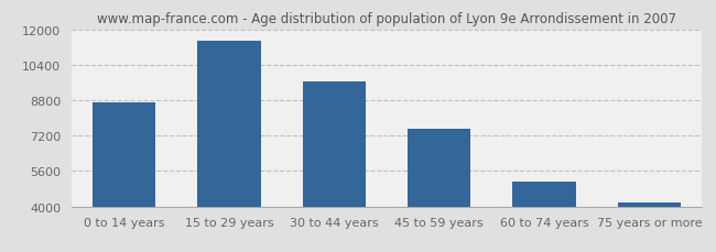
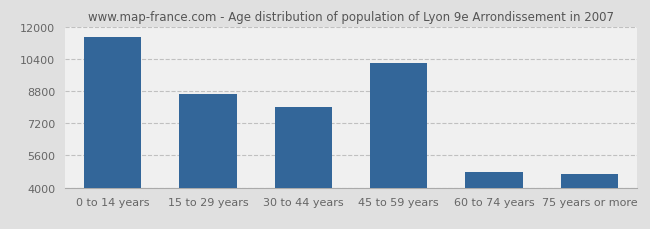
0 to 14 years: 8700 -> 11500
15 to 29 years: 11500 -> 8650
30 to 44 years: 9650 -> 8000
45 to 59 years: 7500 -> 10200
60 to 74 years: 5100 -> 4800
75 years or more: 4200 -> 4700
